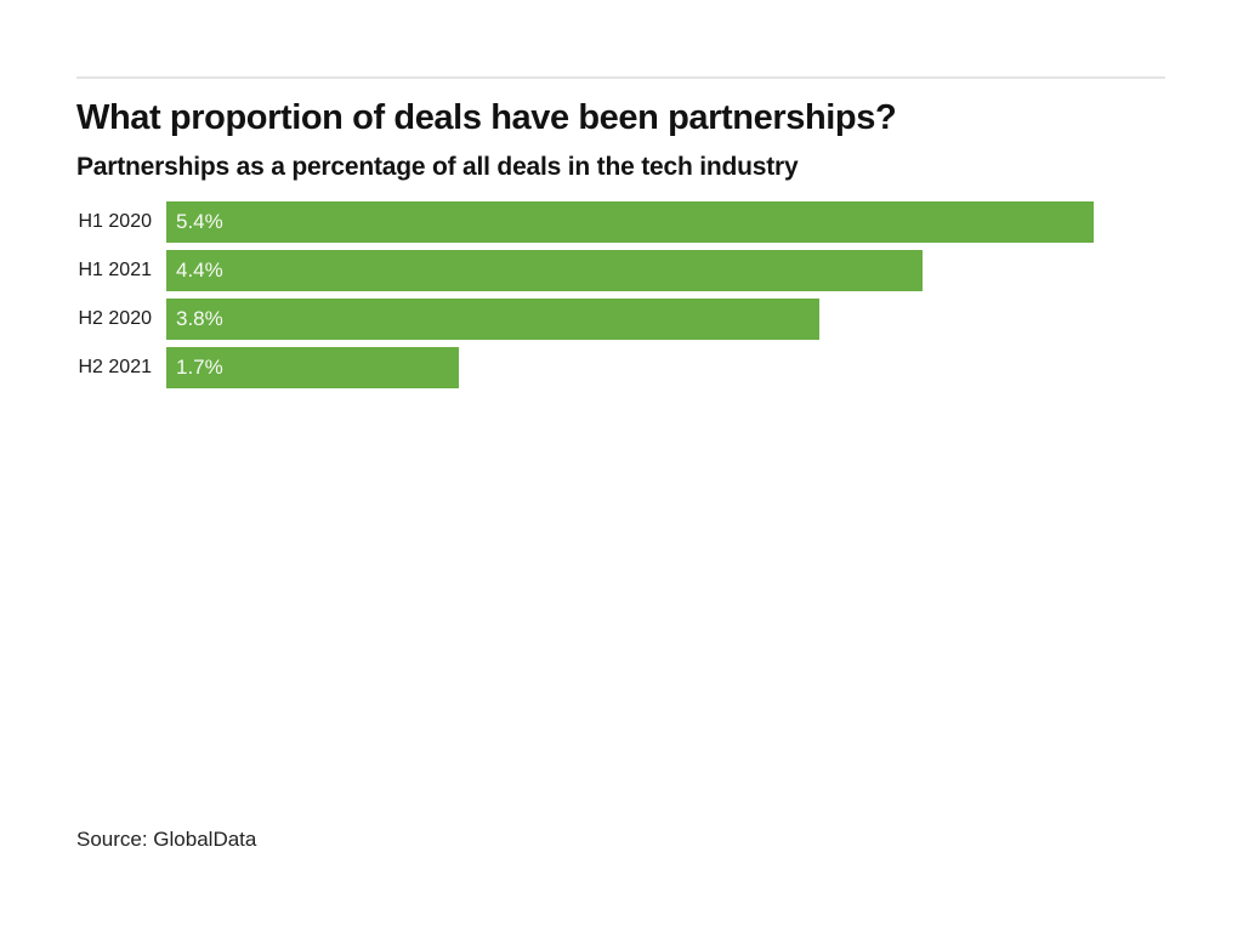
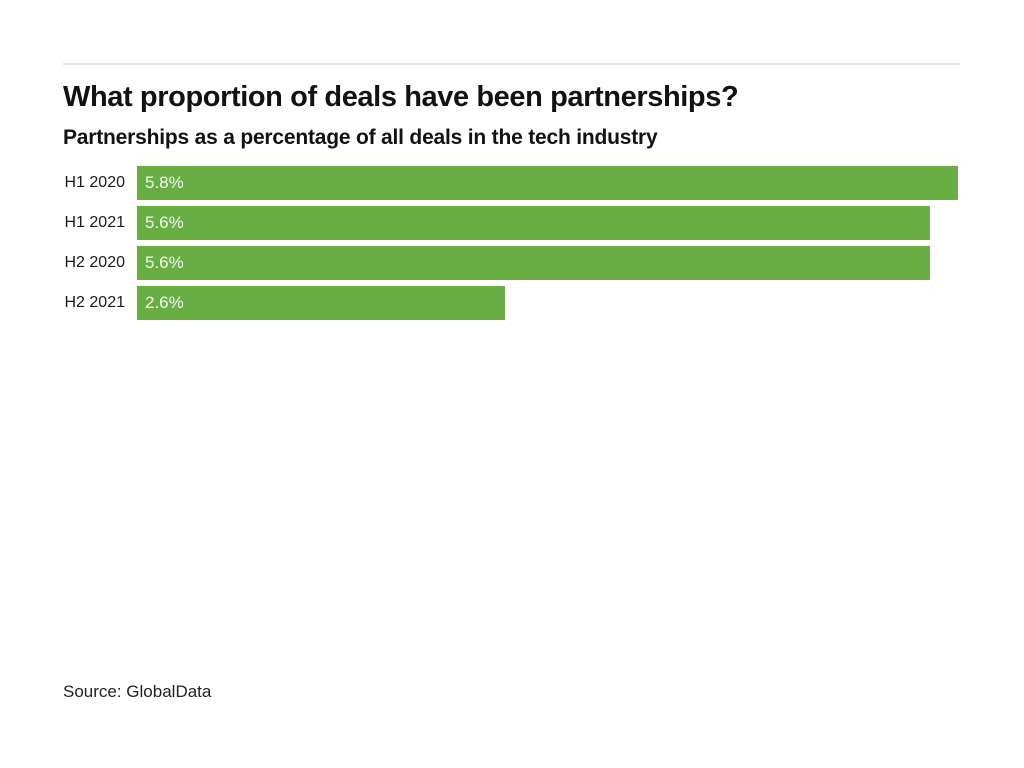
H1 2020: 5.4% -> 5.8%
H1 2021: 4.4% -> 5.6%
H2 2020: 3.8% -> 5.6%
H2 2021: 1.7% -> 2.6%
